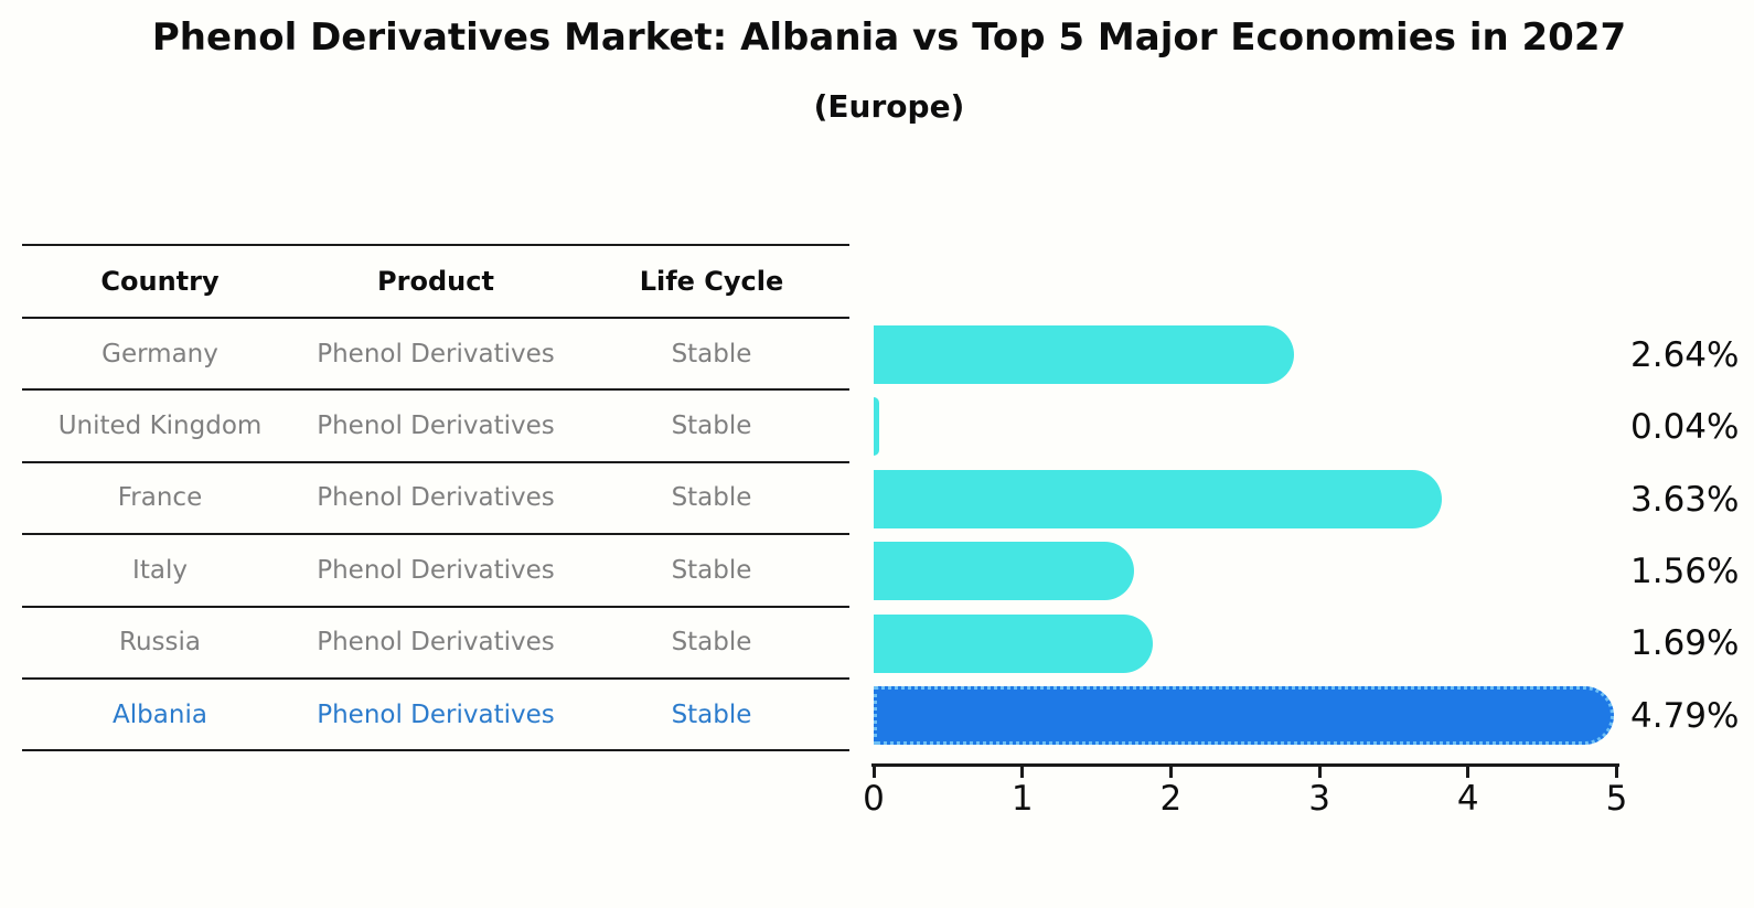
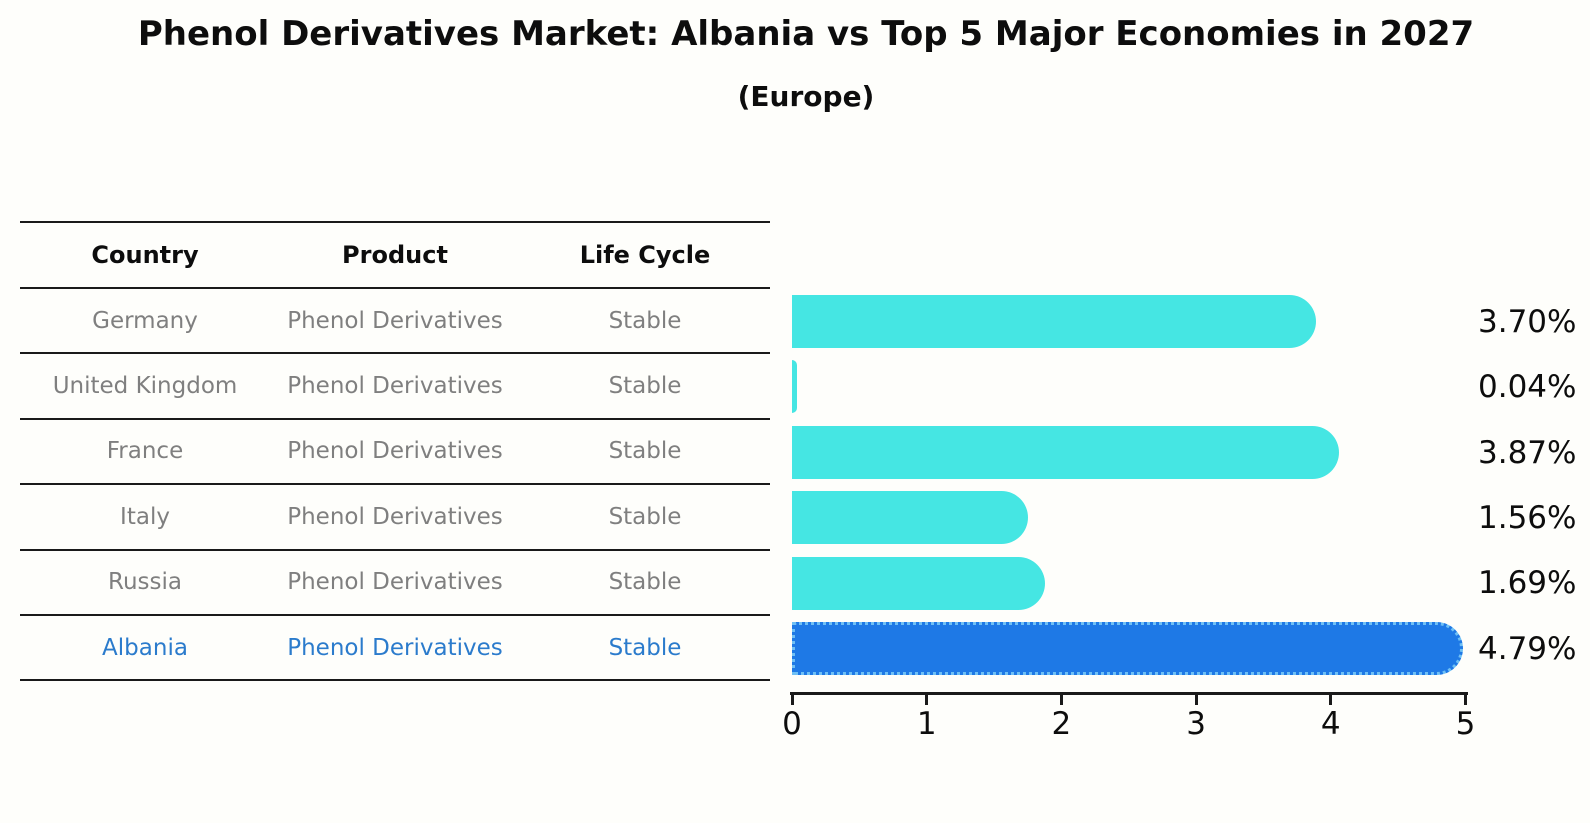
Germany: 2.64% -> 3.70%
France: 3.63% -> 3.87%
